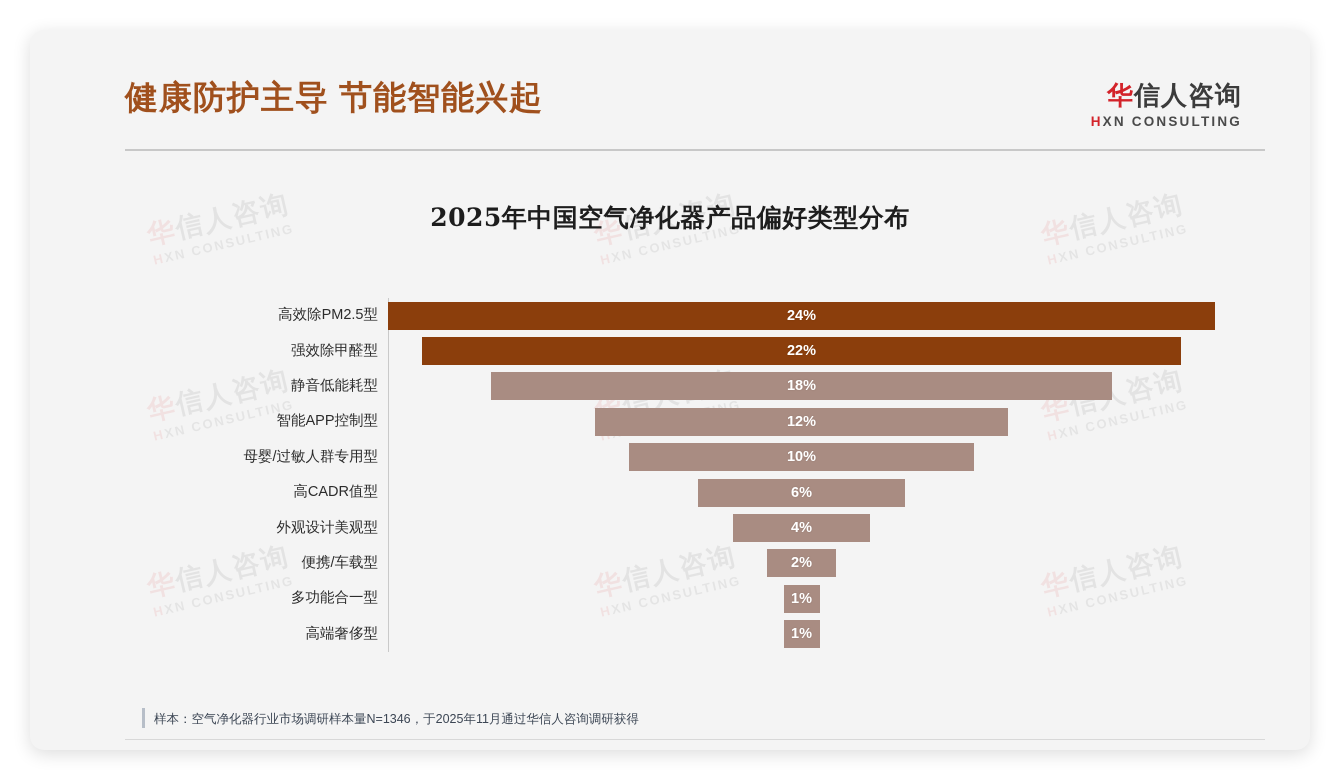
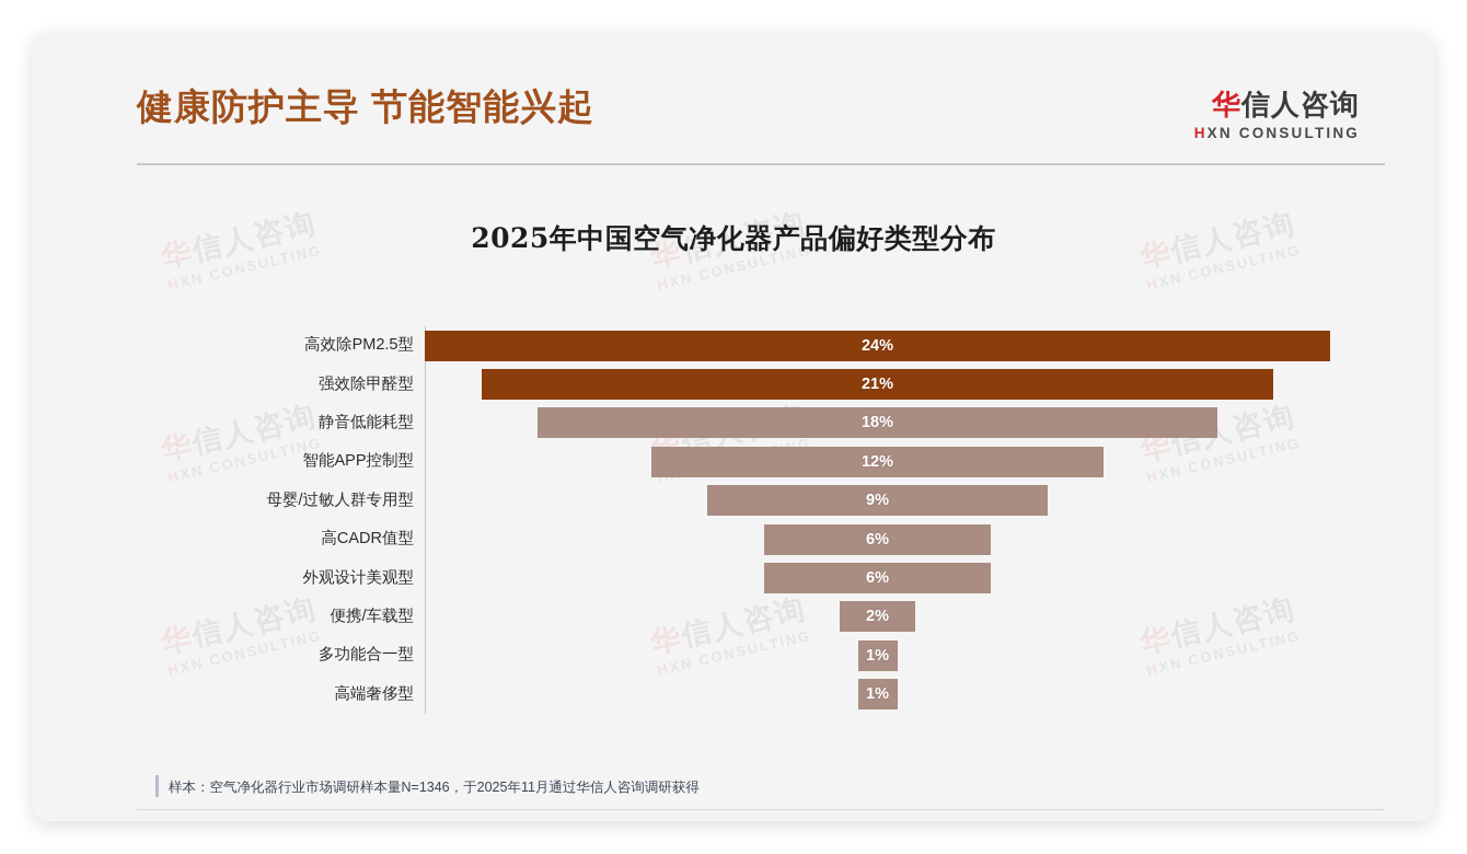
强效除甲醛型: 22% -> 21%
母婴/过敏人群专用型: 10% -> 9%
外观设计美观型: 4% -> 6%
